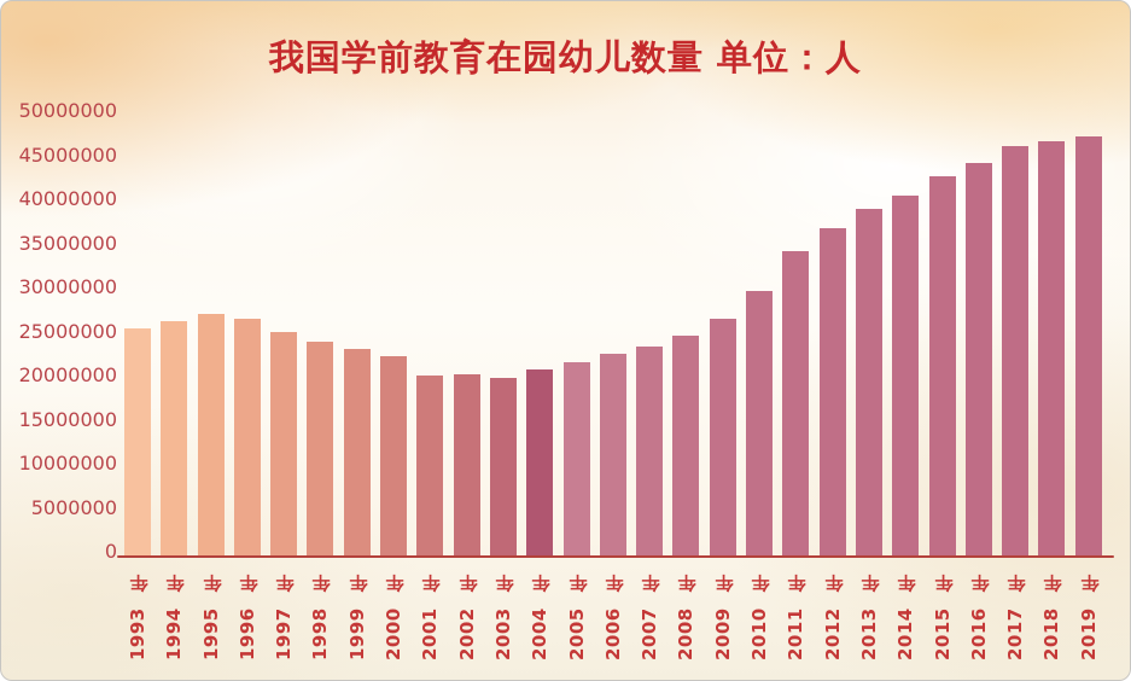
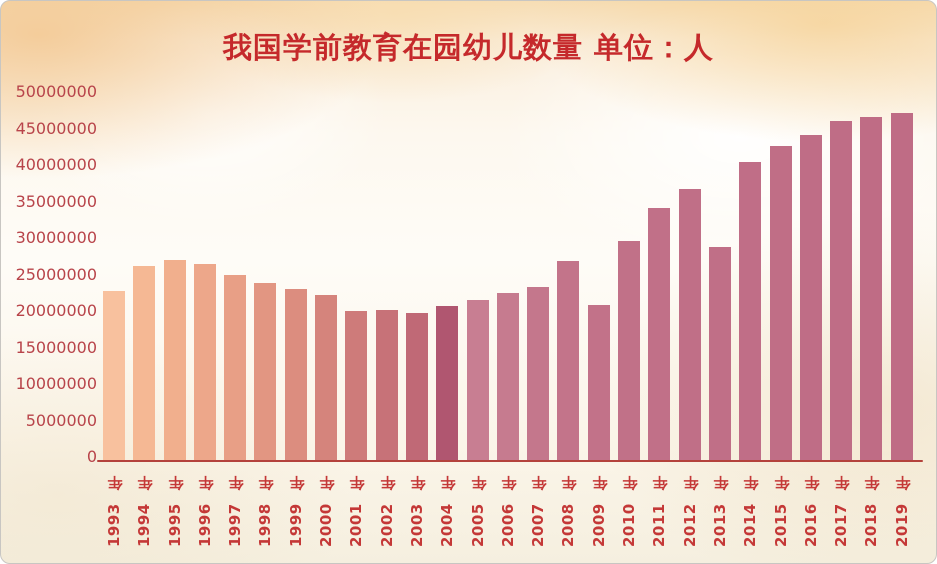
1993年: 26000000 -> 23000000
2008年: 25000000 -> 27000000
2009年: 27000000 -> 21000000
2013年: 39000000 -> 29000000
